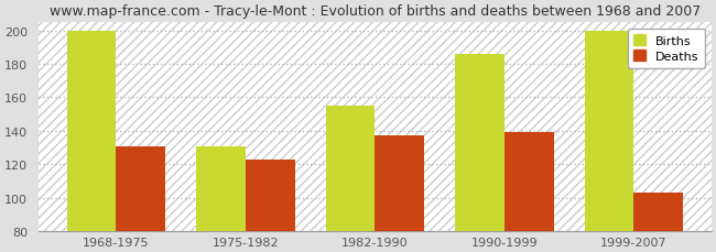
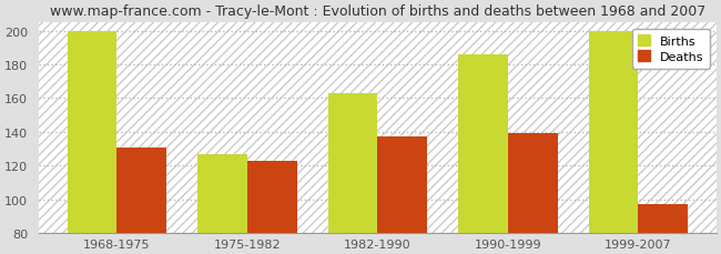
Births/1975-1982: 131 -> 127
Births/1982-1990: 155 -> 163
Deaths/1999-2007: 103 -> 97
